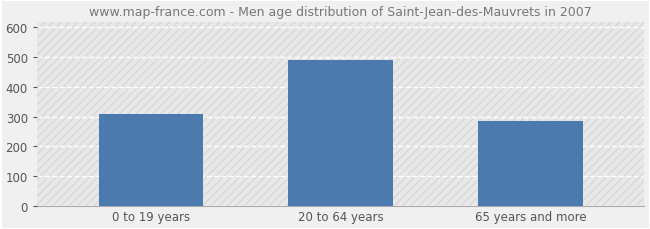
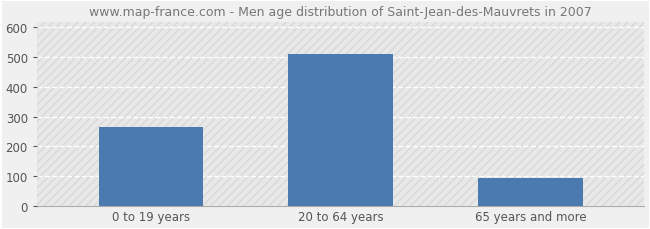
0 to 19 years: 310 -> 263
20 to 64 years: 490 -> 511
65 years and more: 285 -> 92
